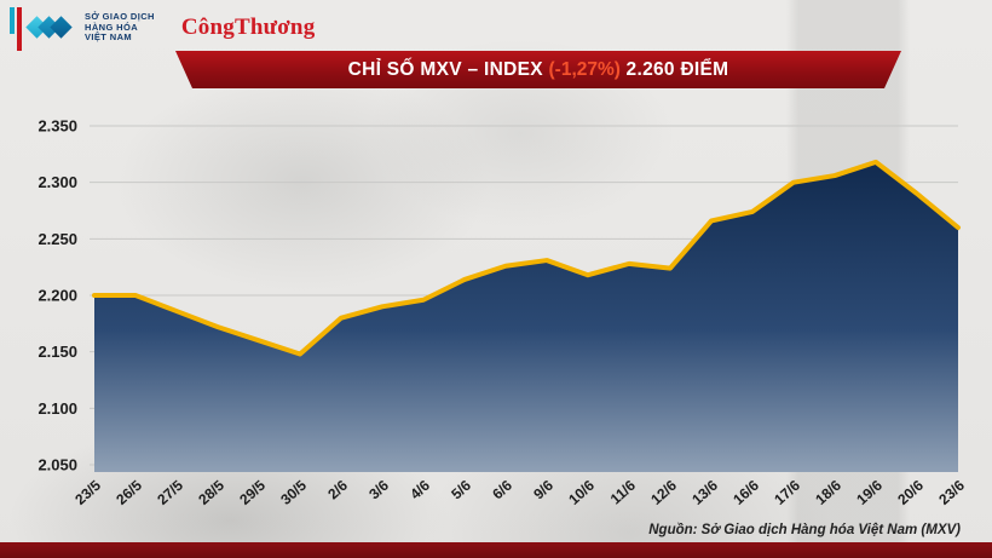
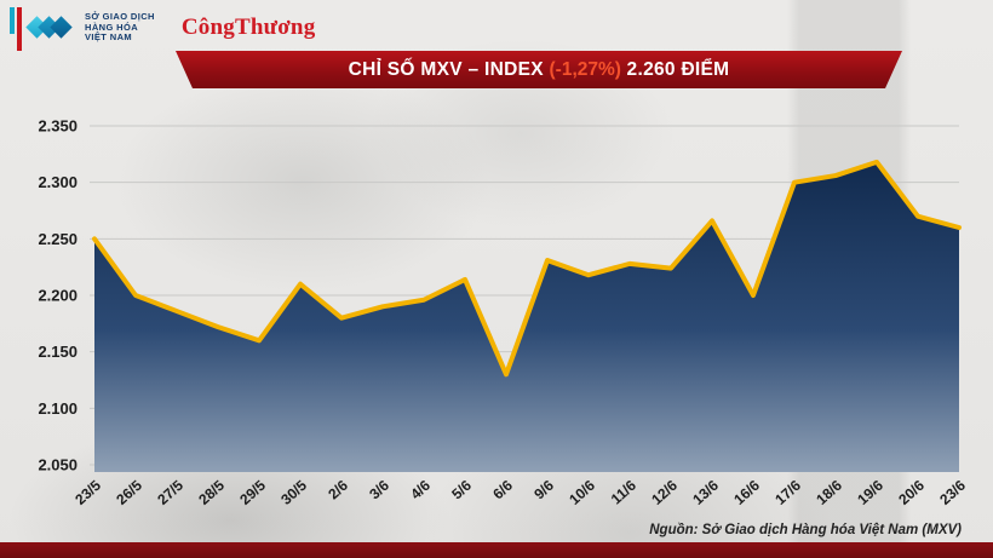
23/5: 2200 -> 2250
30/5: 2150 -> 2210
6/6: 2230 -> 2130
16/6: 2270 -> 2200
20/6: 2290 -> 2270
